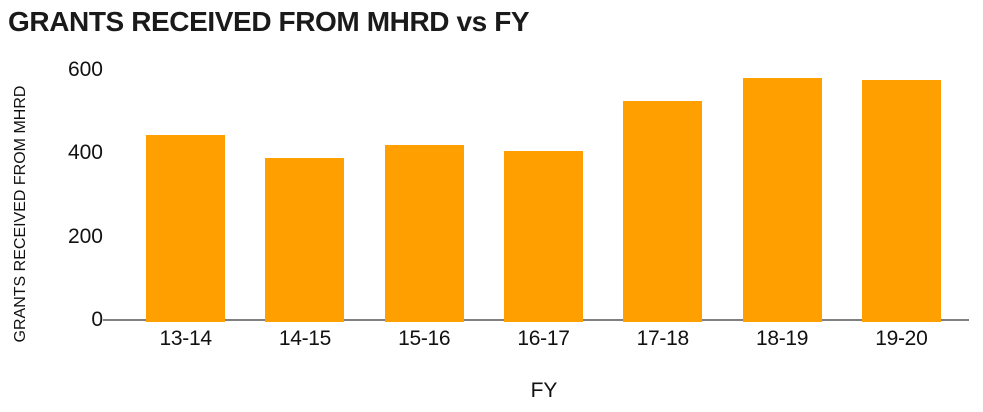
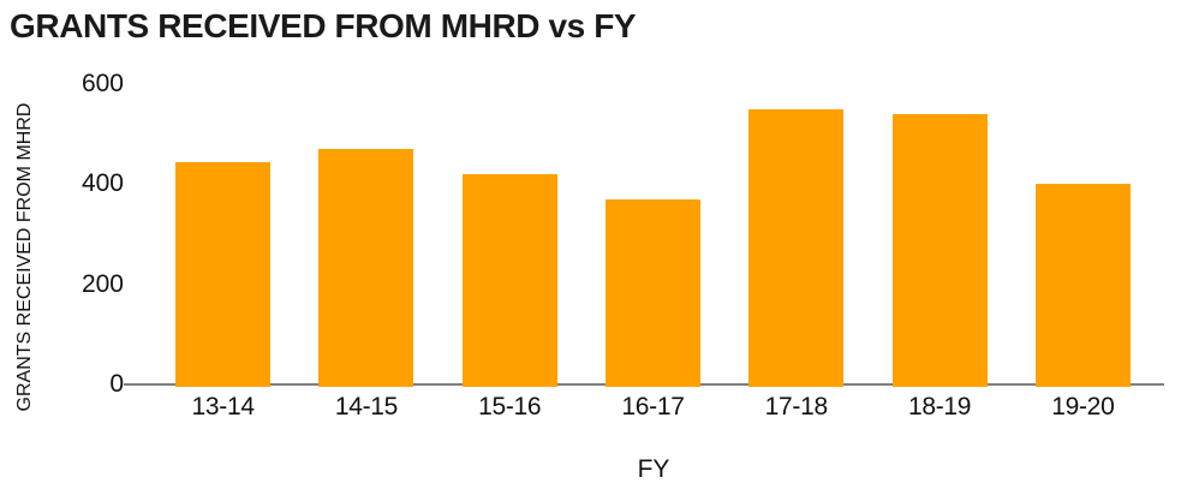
14-15: 390 -> 470
16-17: 400 -> 370
17-18: 520 -> 550
18-19: 580 -> 540
19-20: 580 -> 400
